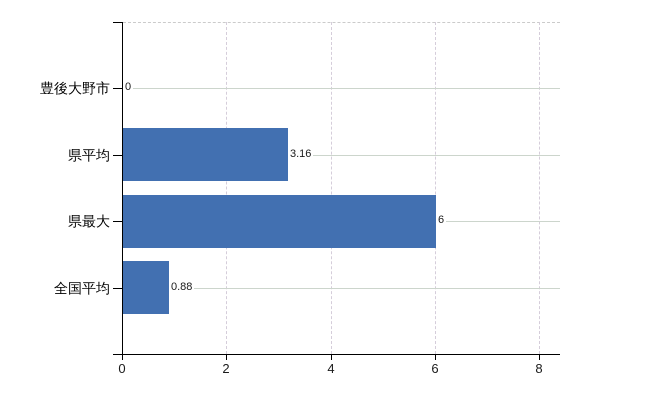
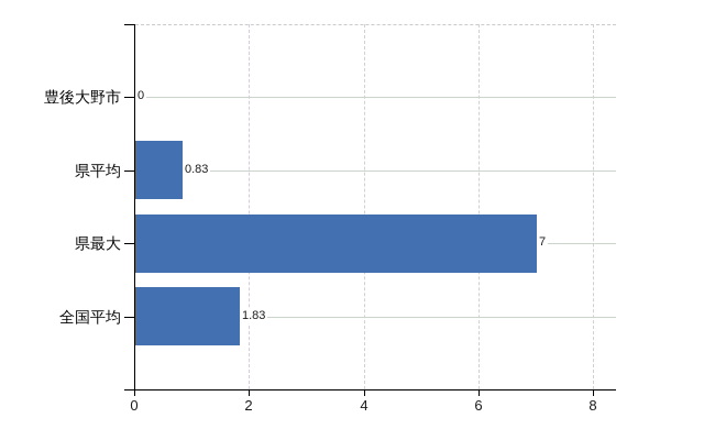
県平均: 3.16 -> 0.83
県最大: 6 -> 7
全国平均: 0.88 -> 1.83
